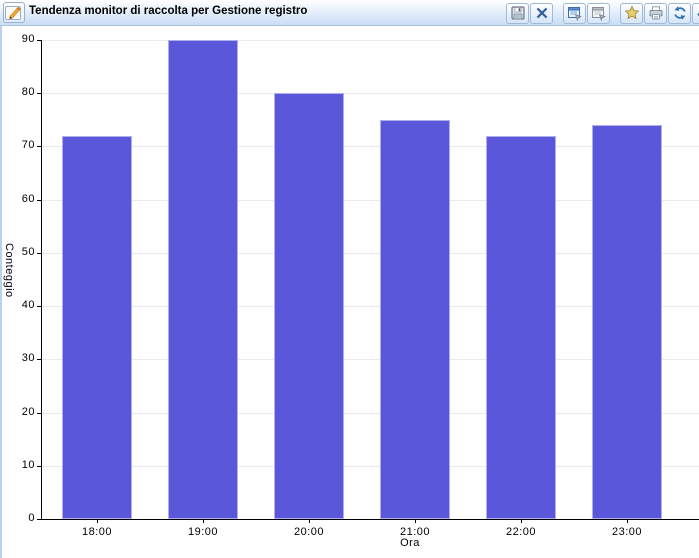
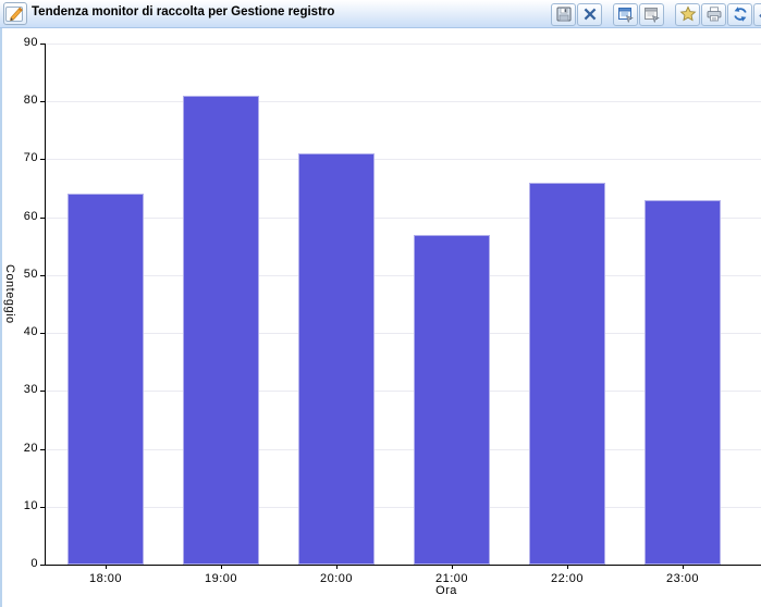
18:00: 72 -> 64
19:00: 90 -> 81
20:00: 80 -> 71
21:00: 75 -> 57
22:00: 72 -> 66
23:00: 74 -> 63
